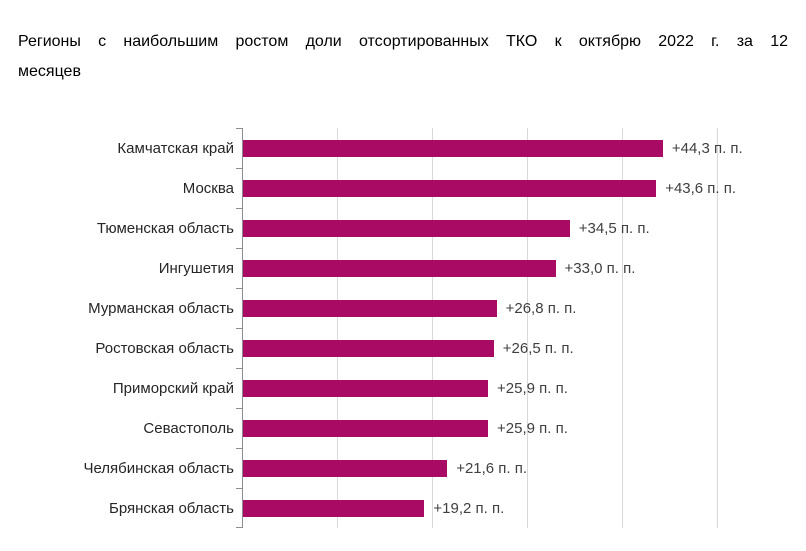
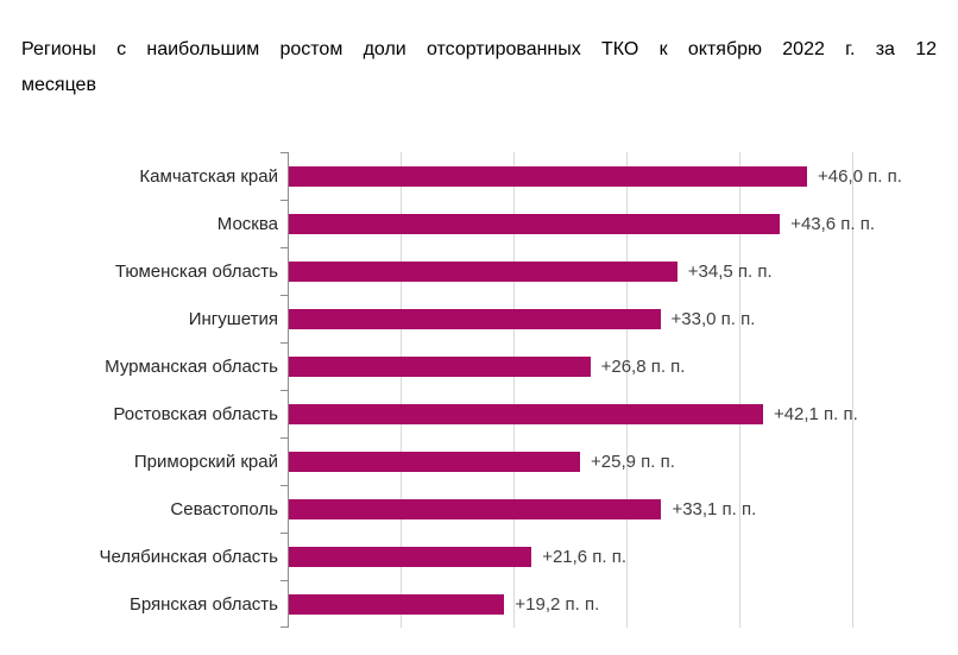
Камчатская край: +44,3 -> +46,0
Ростовская область: +26,5 -> +42,1
Севастополь: +25,9 -> +33,1
